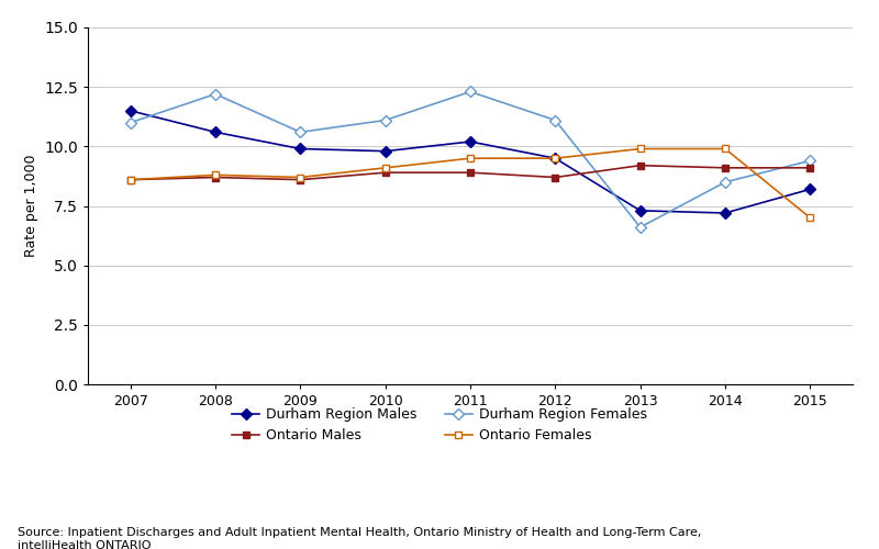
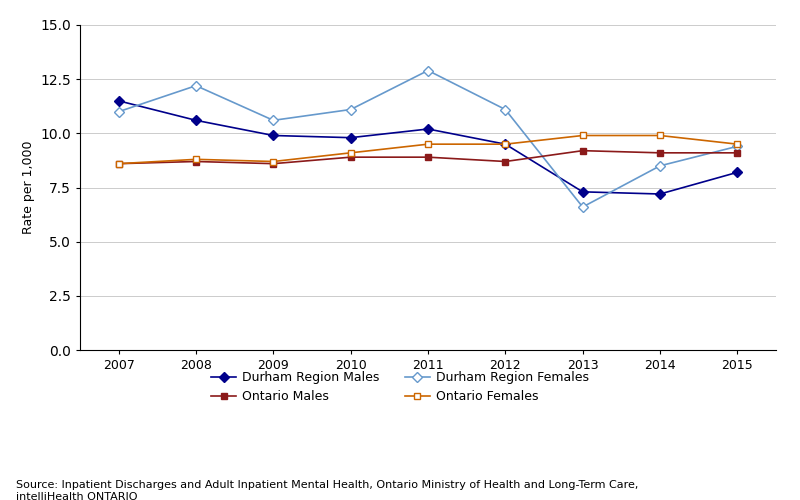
Durham Region Females/2011: 12.3 -> 12.9
Ontario Females/2015: 7.0 -> 9.5
